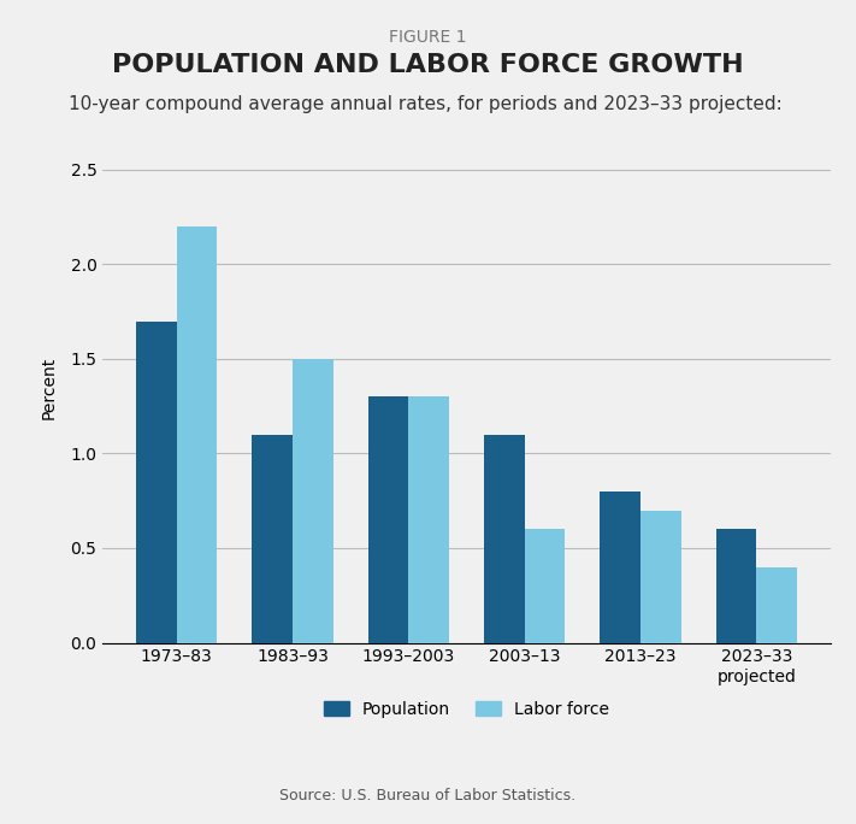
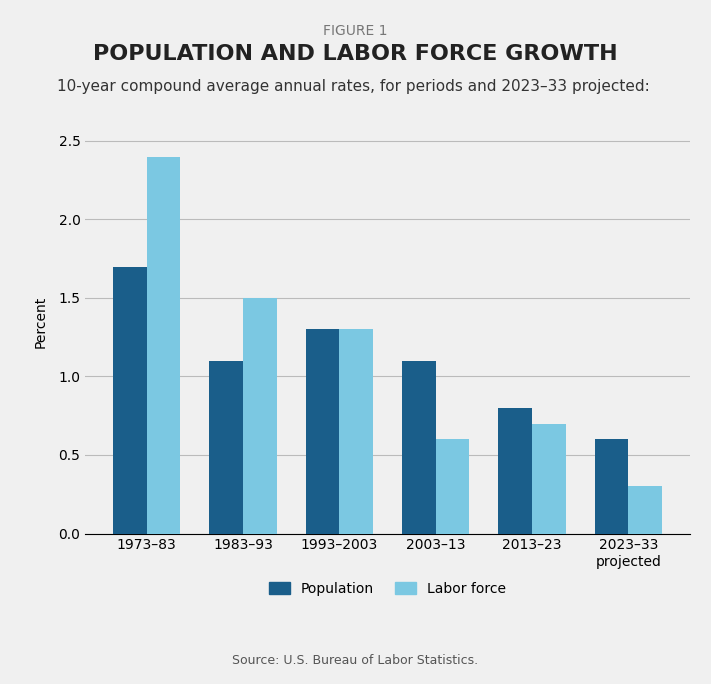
Labor force/1973–83: 2.2 -> 2.4
Labor force/2023–33 projected: 0.4 -> 0.3
